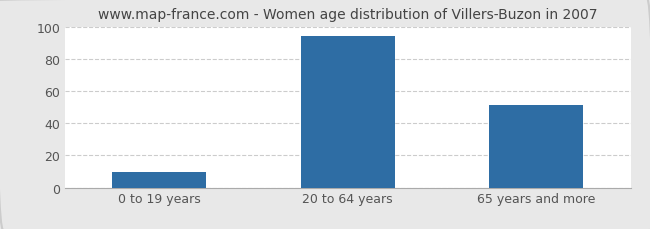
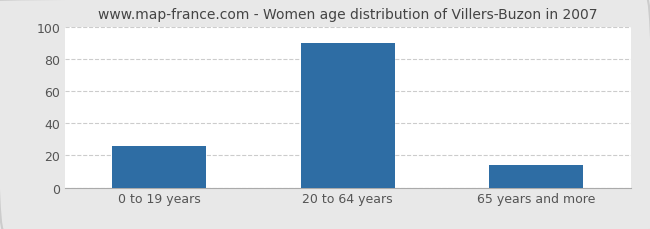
0 to 19 years: 10 -> 26
20 to 64 years: 94 -> 90
65 years and more: 51 -> 14
